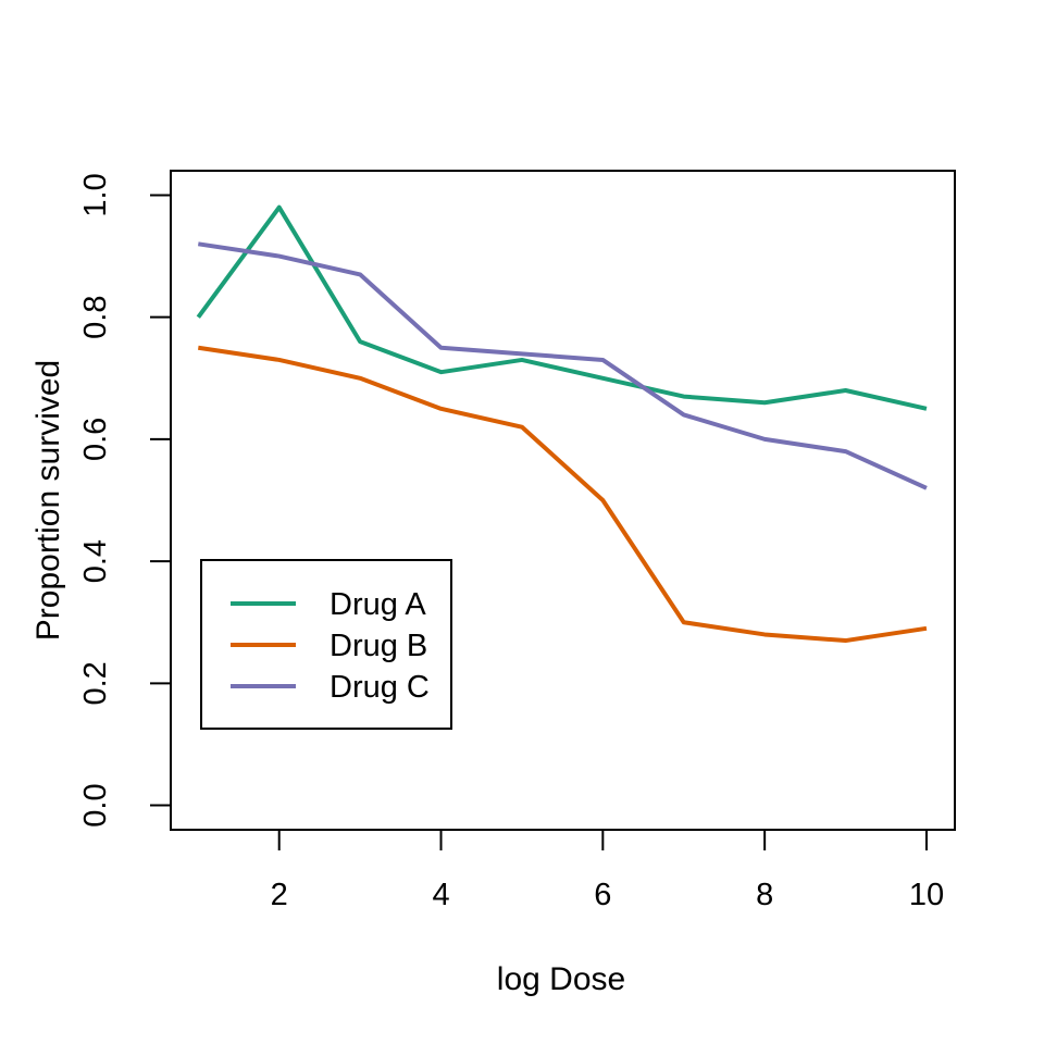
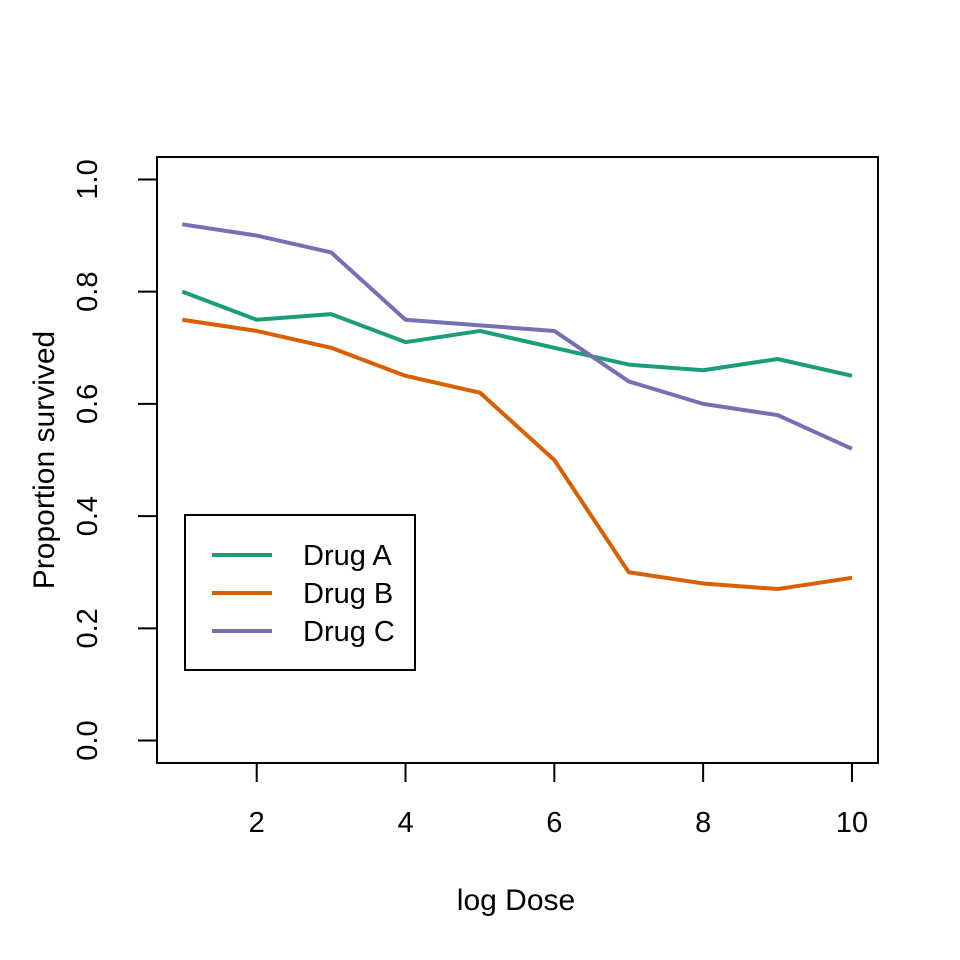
Drug A/2: 0.98 -> 0.75
